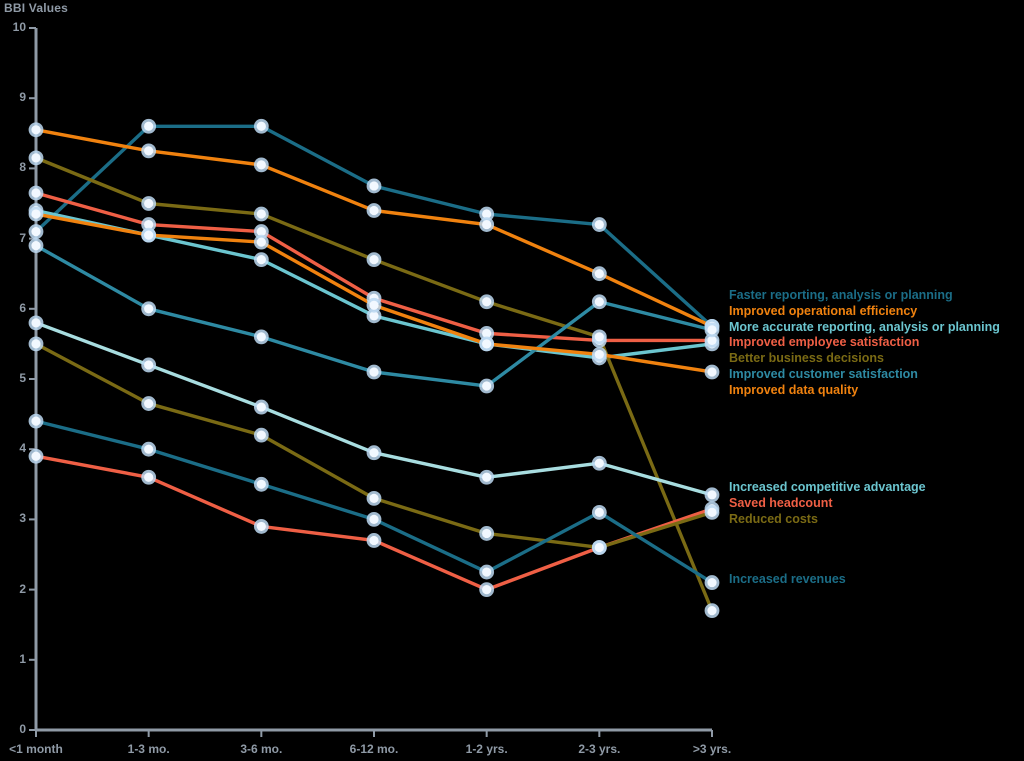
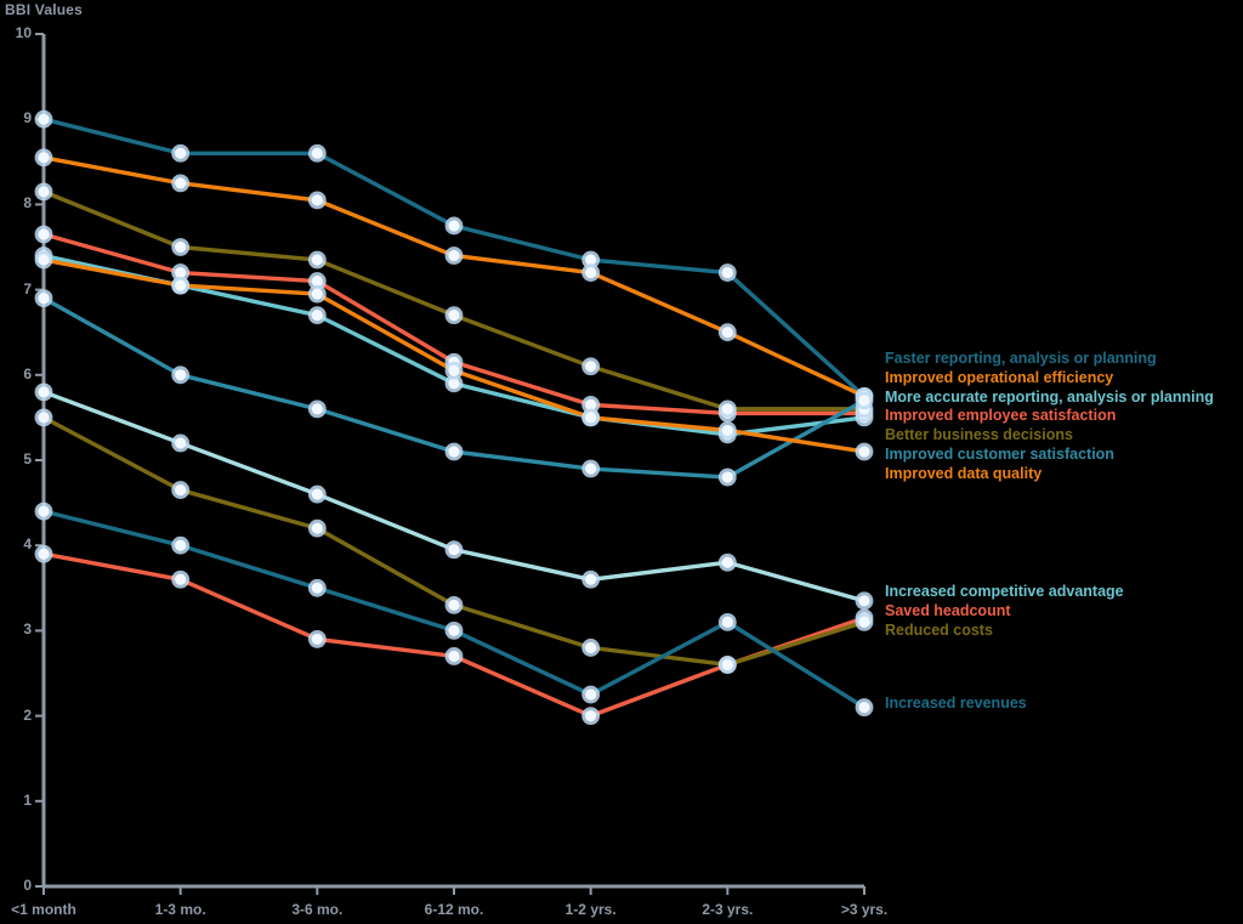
Faster reporting, analysis or planning/<1 month: 7.1 -> 9.0
Improved customer satisfaction/2-3 yrs.: 6.1 -> 4.8
Better business decisions/>3 yrs.: 1.7 -> 5.6
